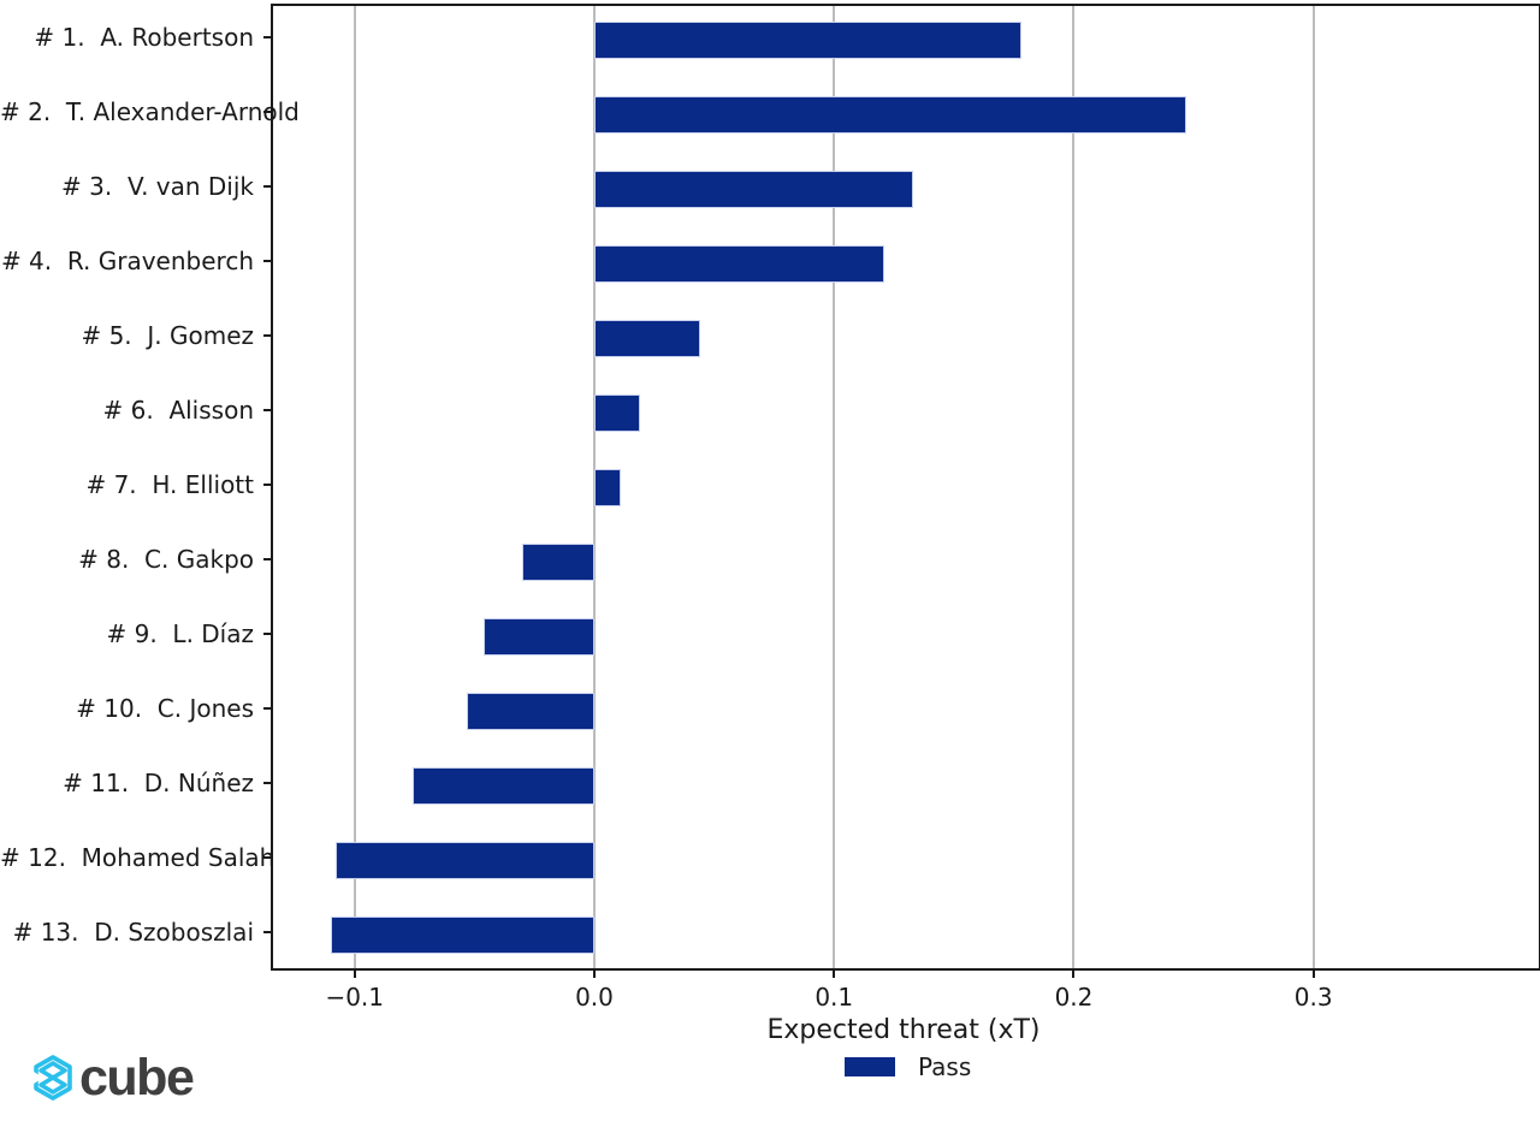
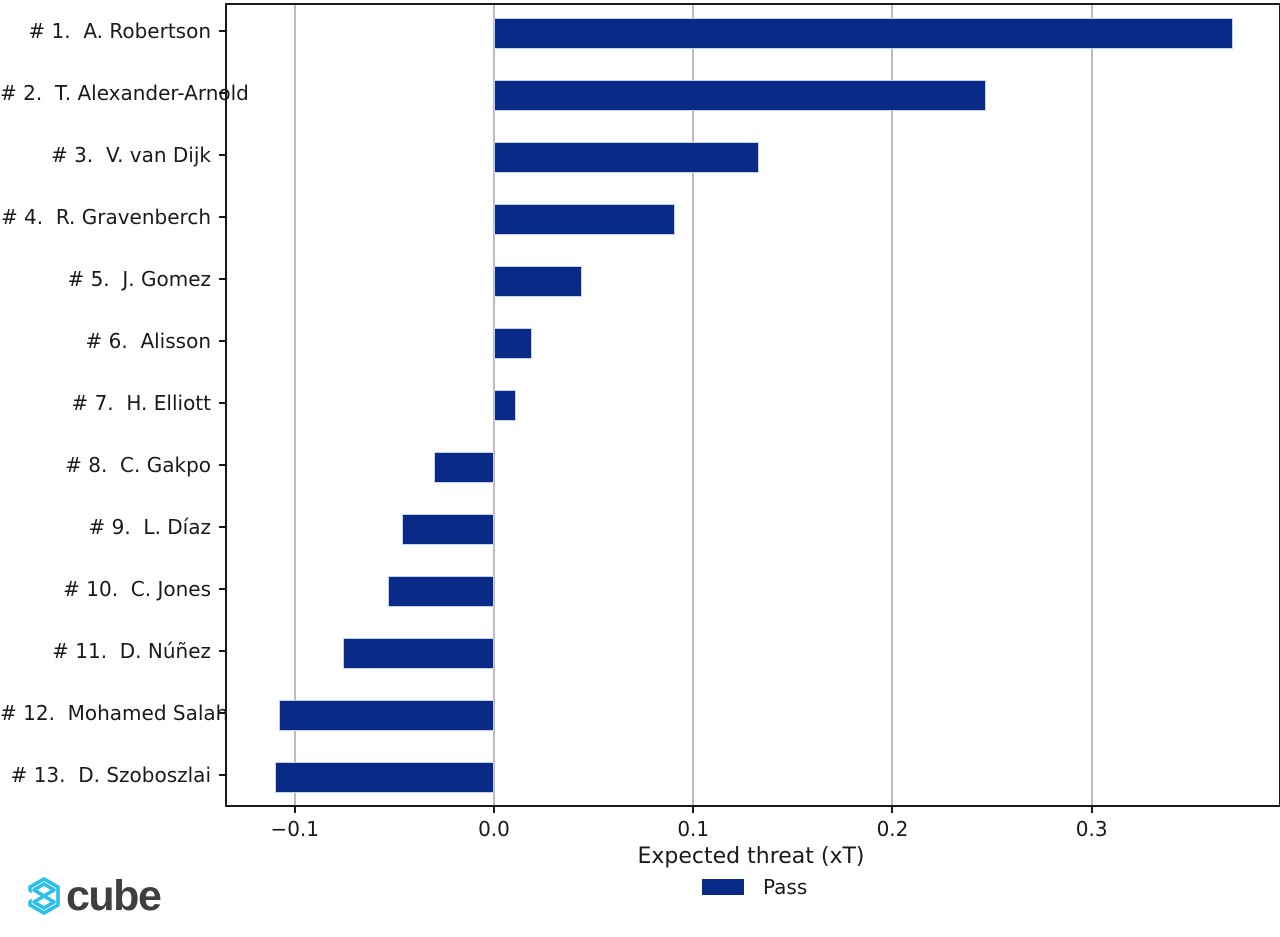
# 1. A. Robertson: 0.178 -> 0.371
# 4. R. Gravenberch: 0.121 -> 0.091
